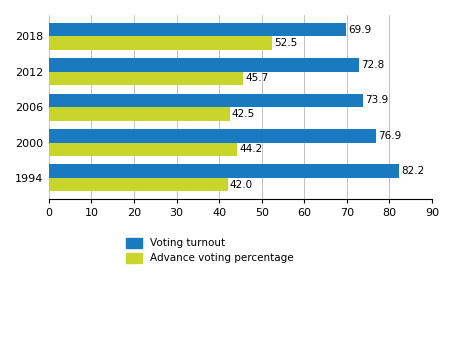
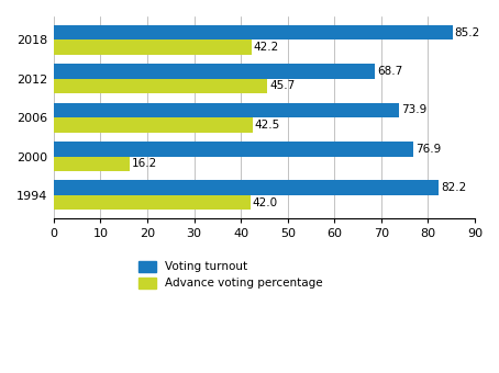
Voting turnout/2018: 69.9 -> 85.2
Advance voting percentage/2018: 52.5 -> 42.2
Voting turnout/2012: 72.8 -> 68.7
Advance voting percentage/2000: 44.2 -> 16.2
